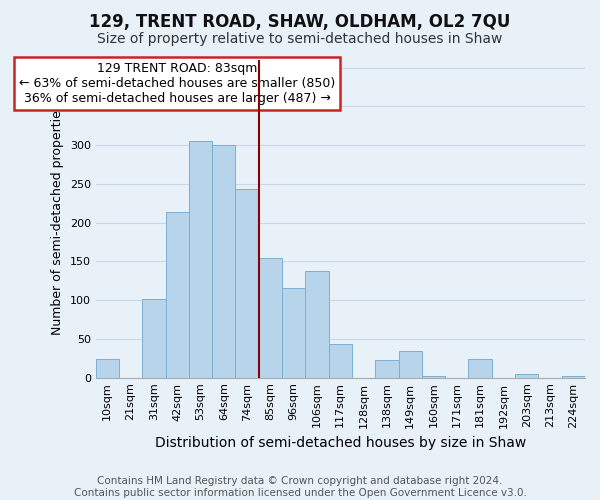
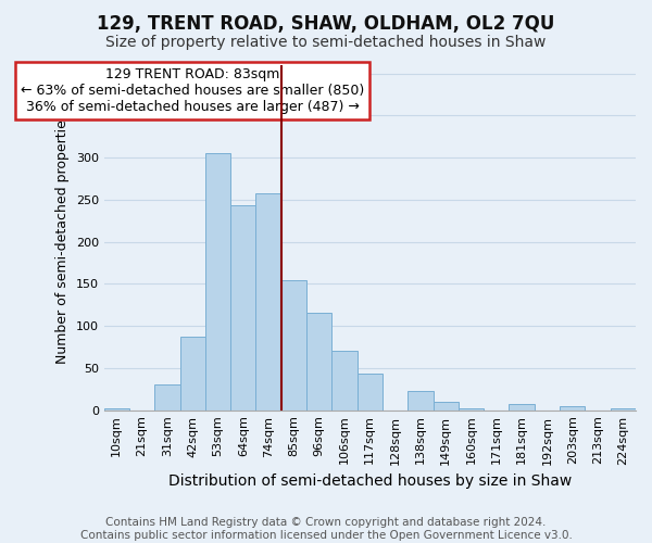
10sqm: 24 -> 2
31sqm: 102 -> 30
42sqm: 214 -> 87
64sqm: 300 -> 244
74sqm: 244 -> 258
106sqm: 138 -> 70
149sqm: 34 -> 10
181sqm: 24 -> 7
